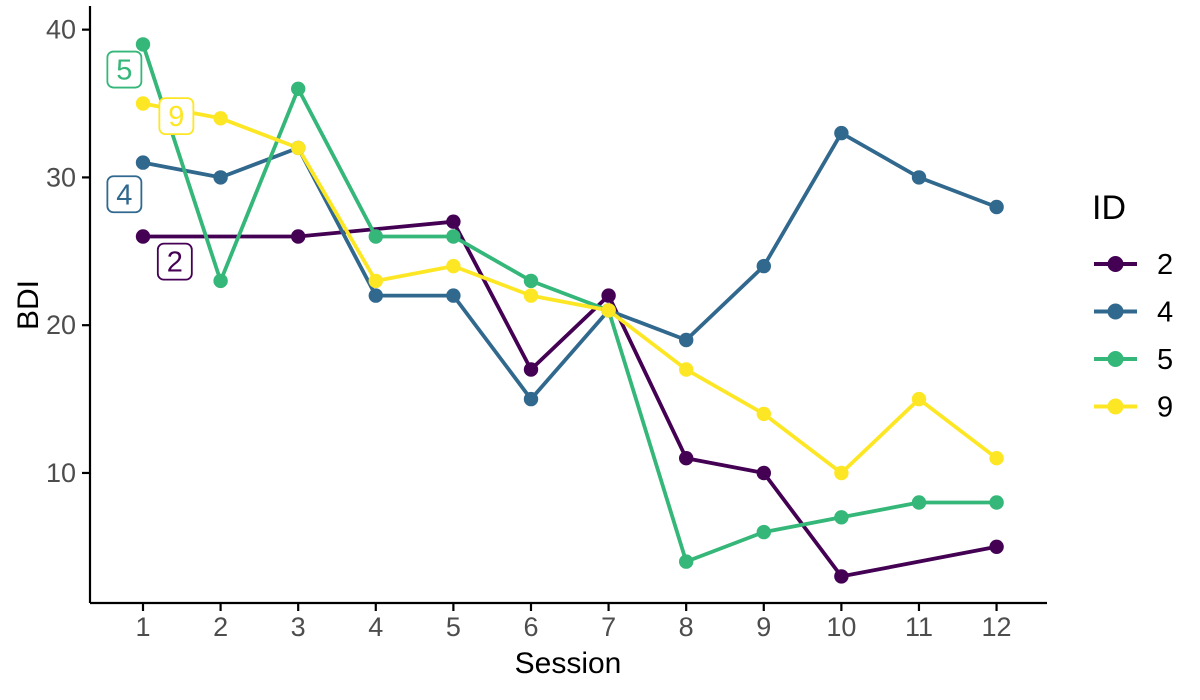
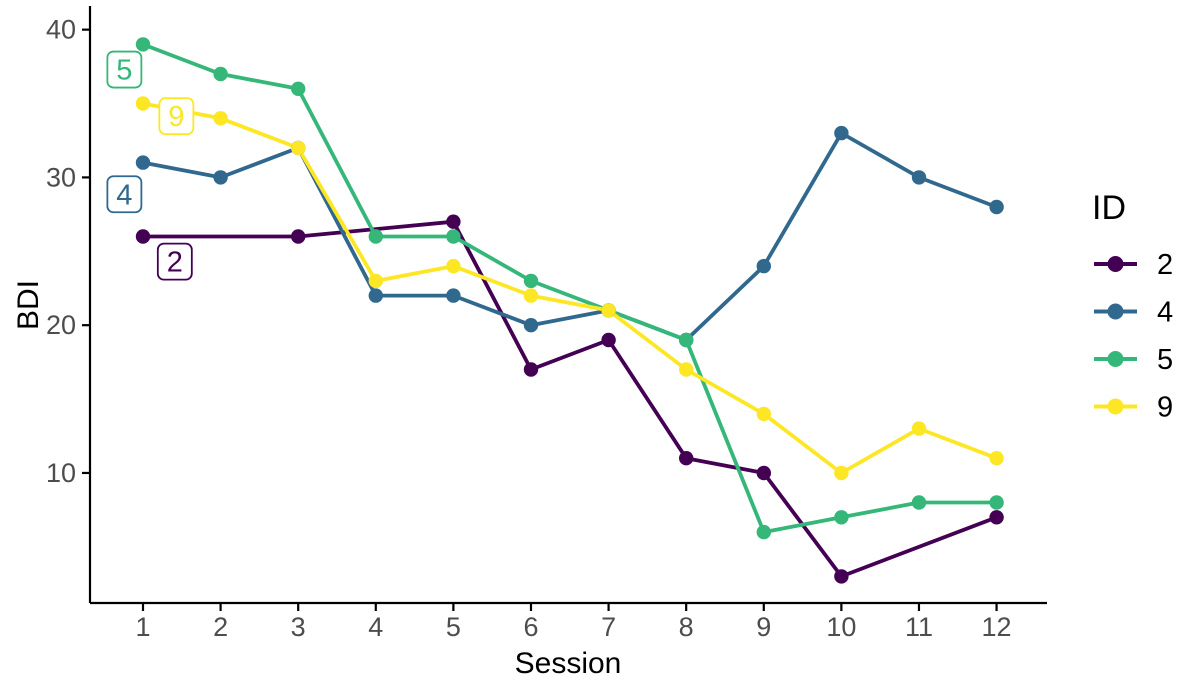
5/2: 23 -> 37
4/6: 15 -> 20
2/7: 22 -> 19
5/8: 4 -> 19
9/11: 15 -> 13
2/12: 5 -> 7
